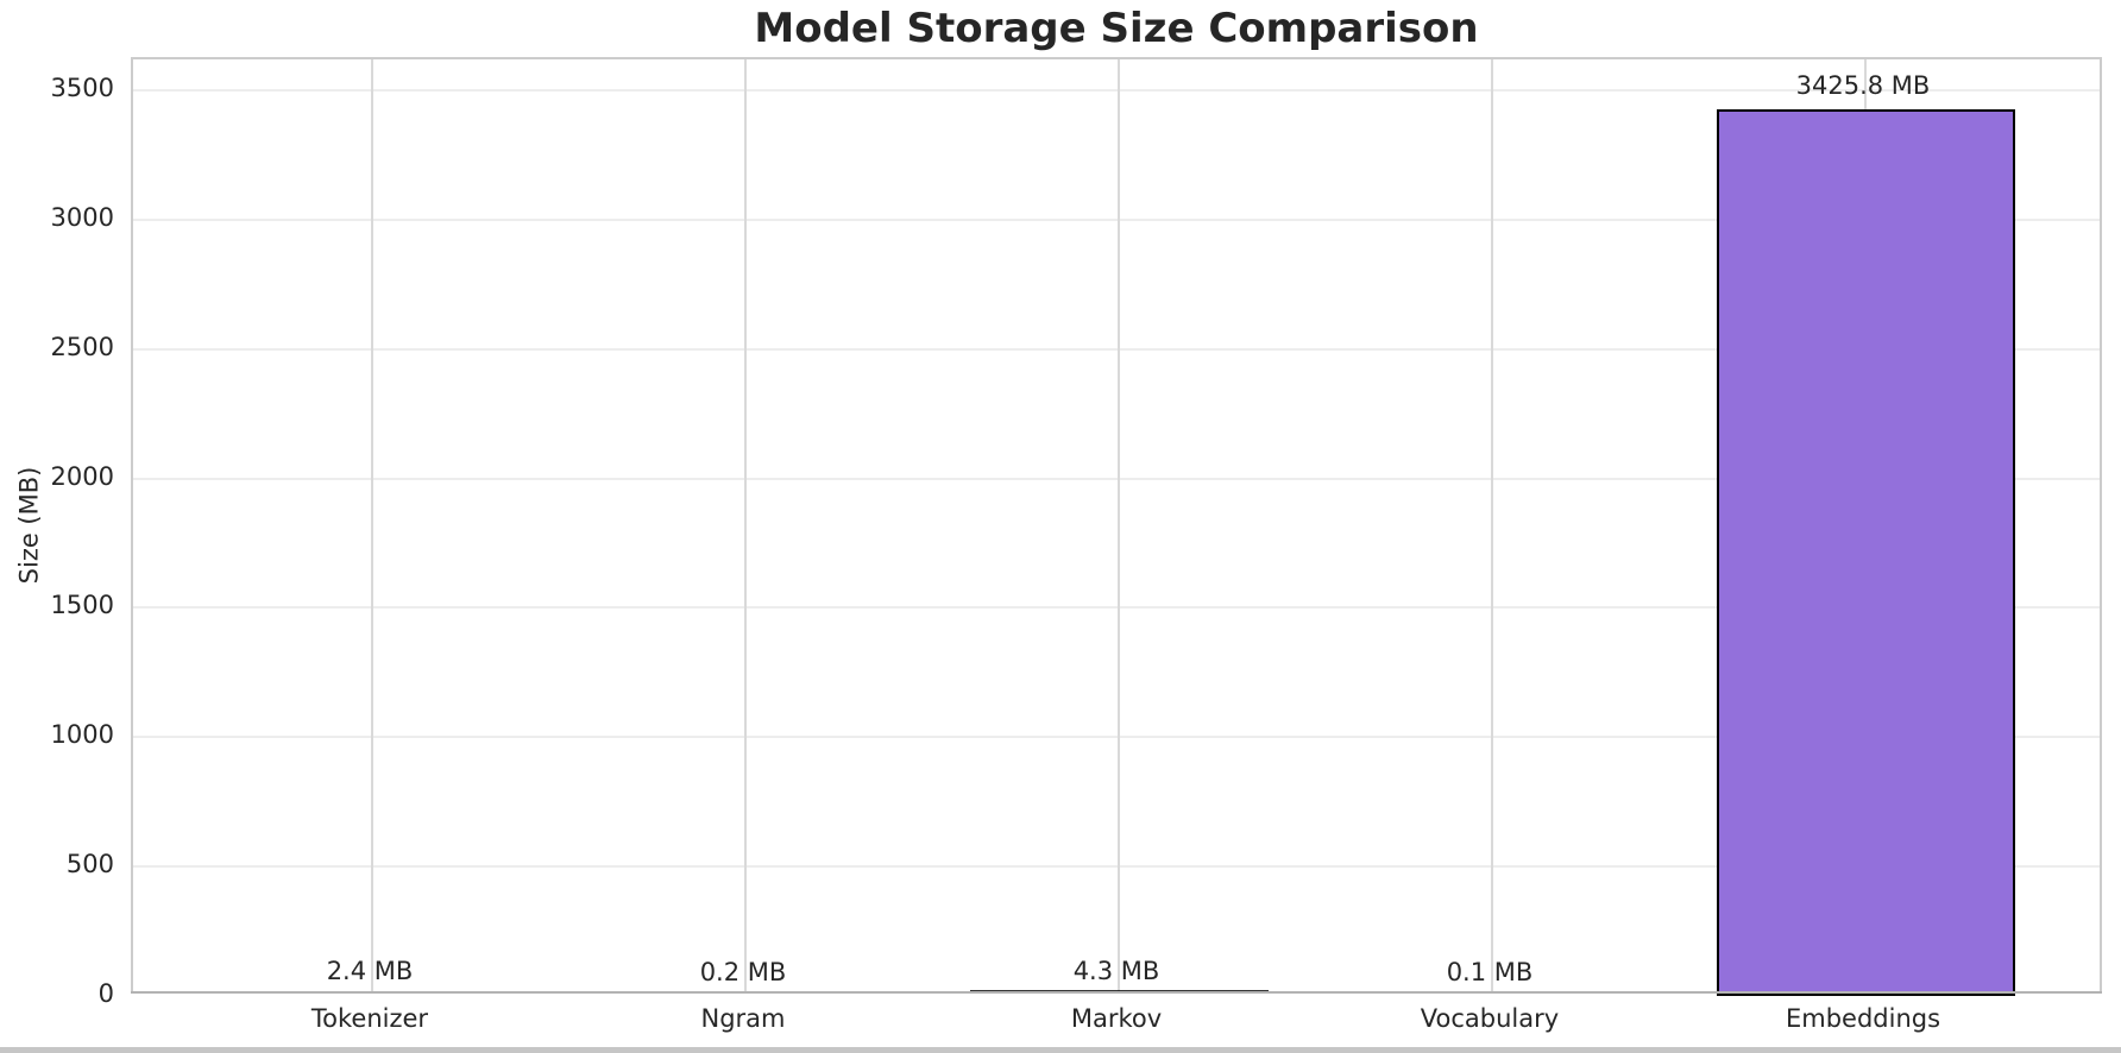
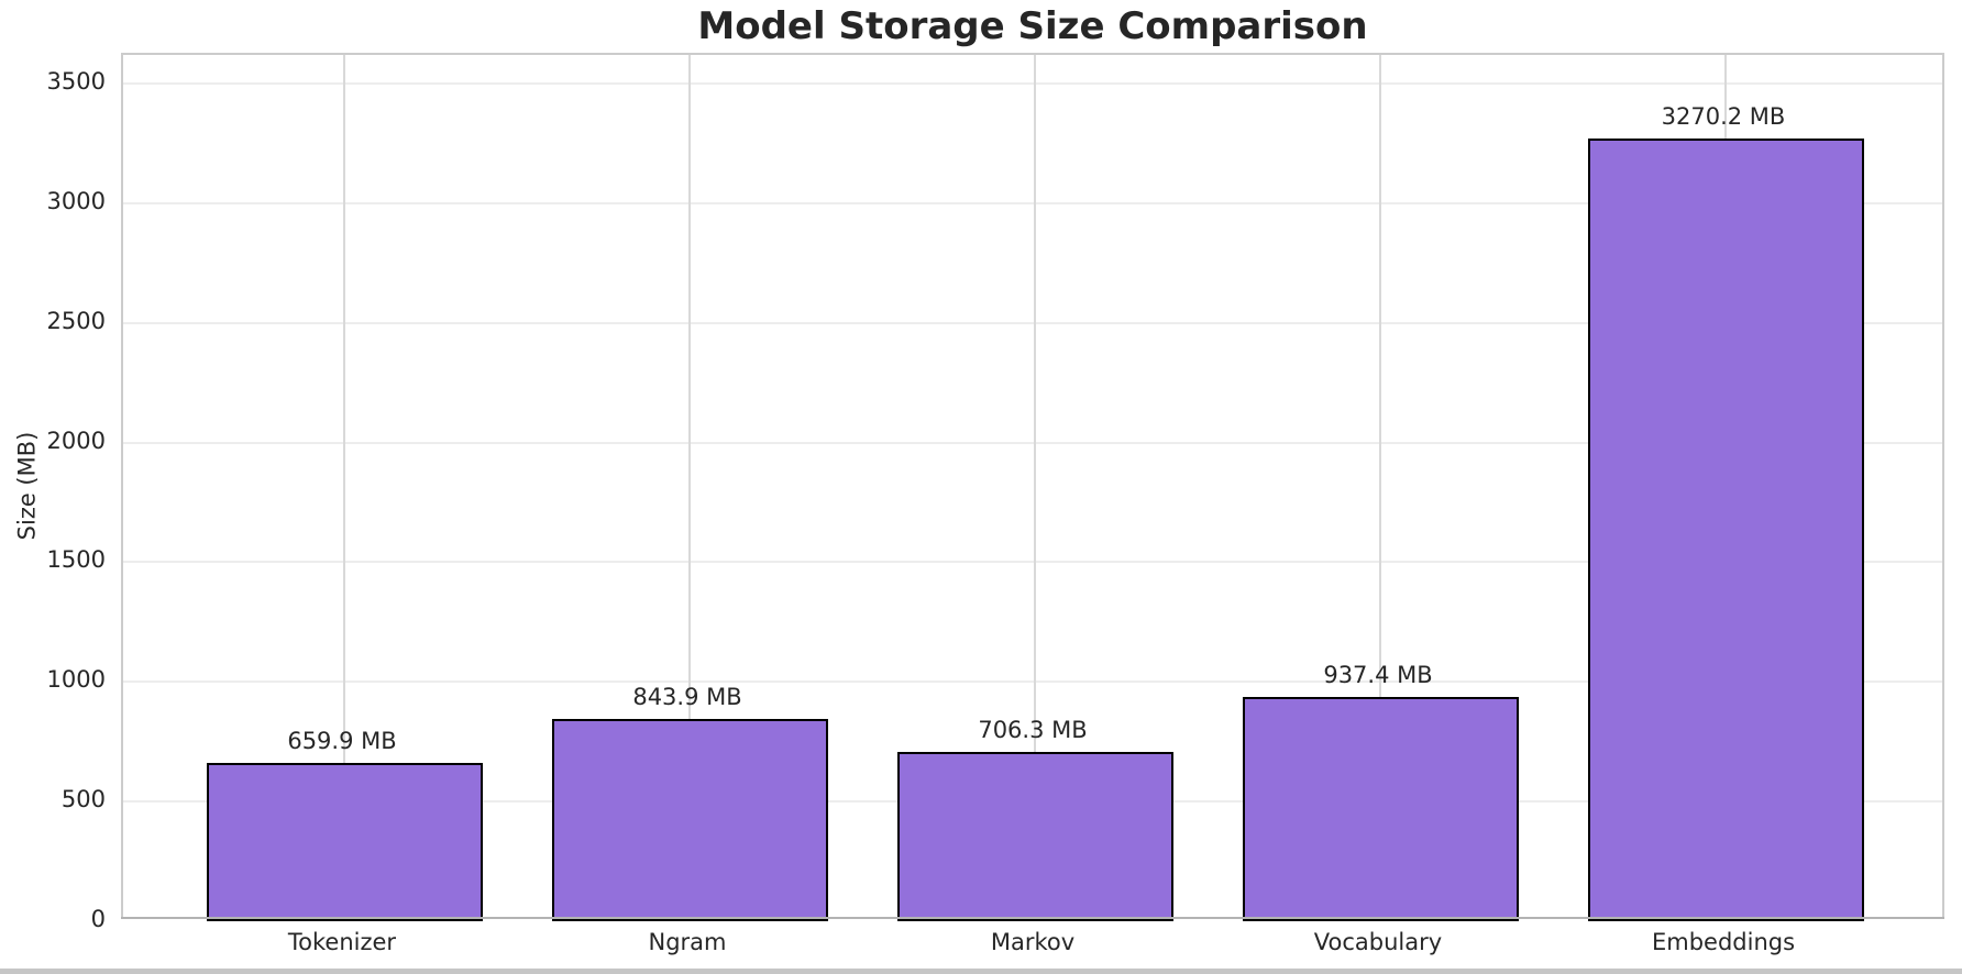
Tokenizer: 2.4 -> 659.9
Ngram: 0.2 -> 843.9
Markov: 4.3 -> 706.3
Vocabulary: 0.1 -> 937.4
Embeddings: 3425.8 -> 3270.2
